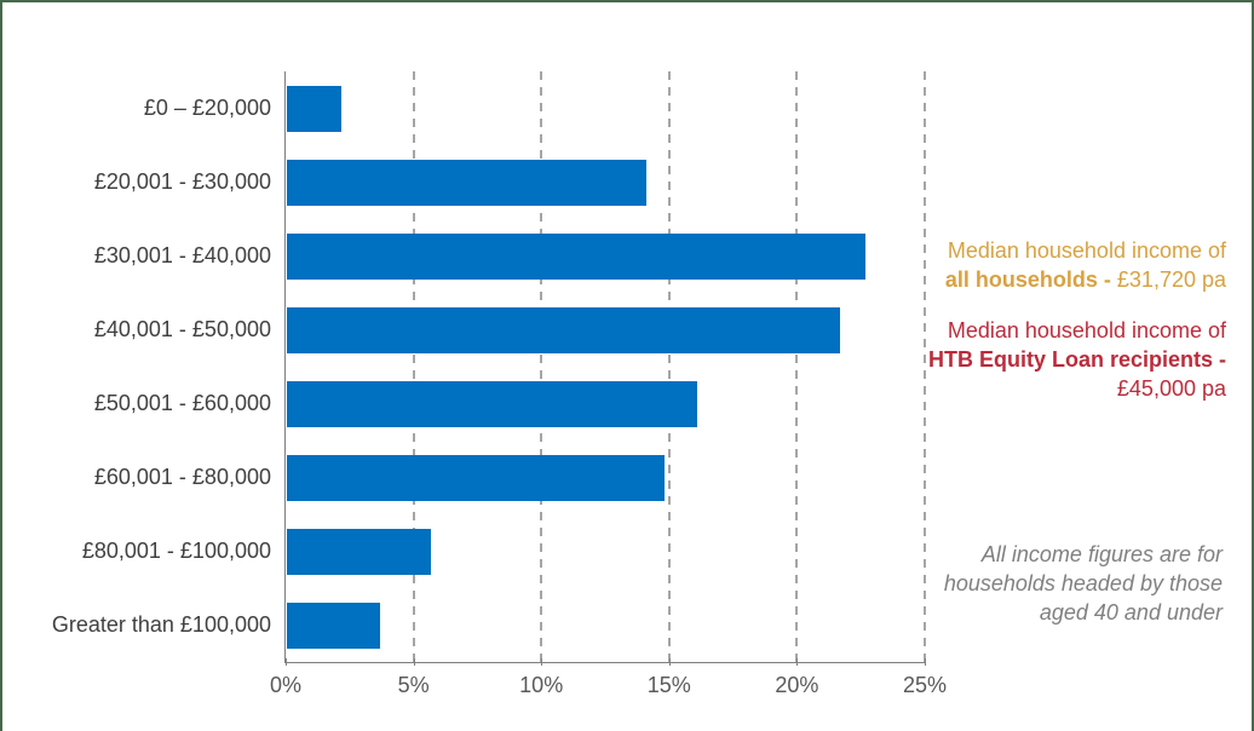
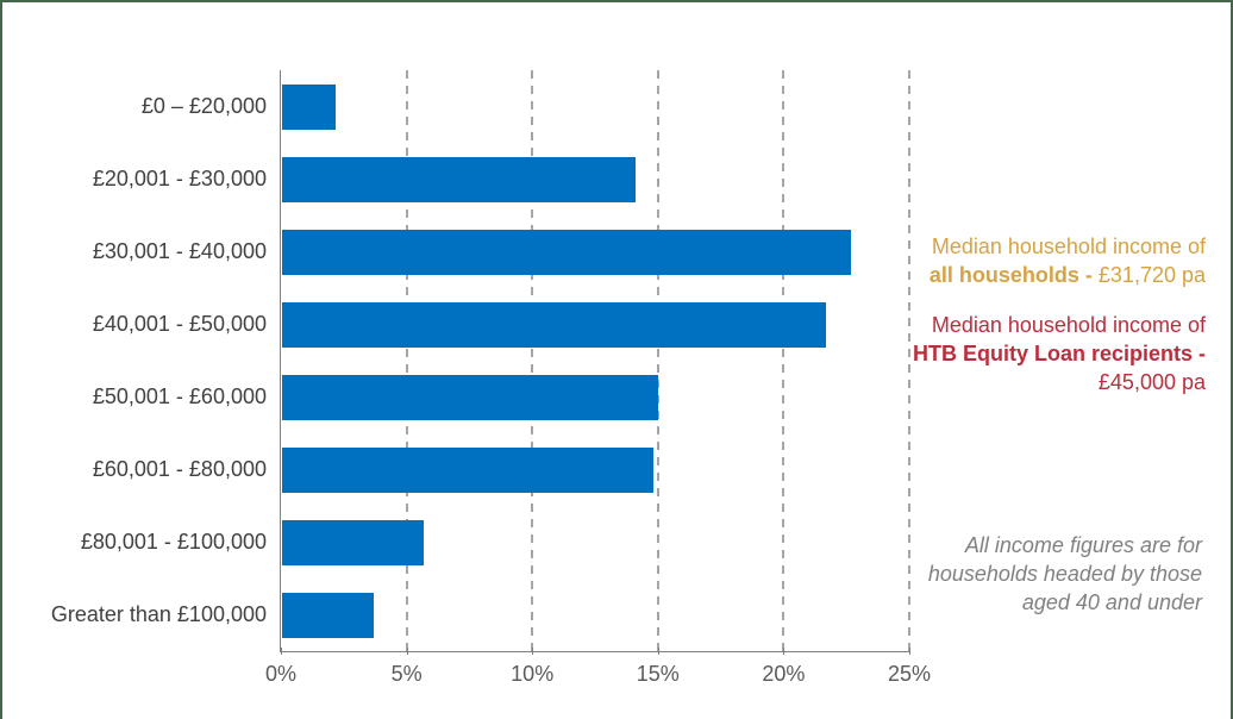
£50,001 - £60,000: 16.1% -> 15.0%
